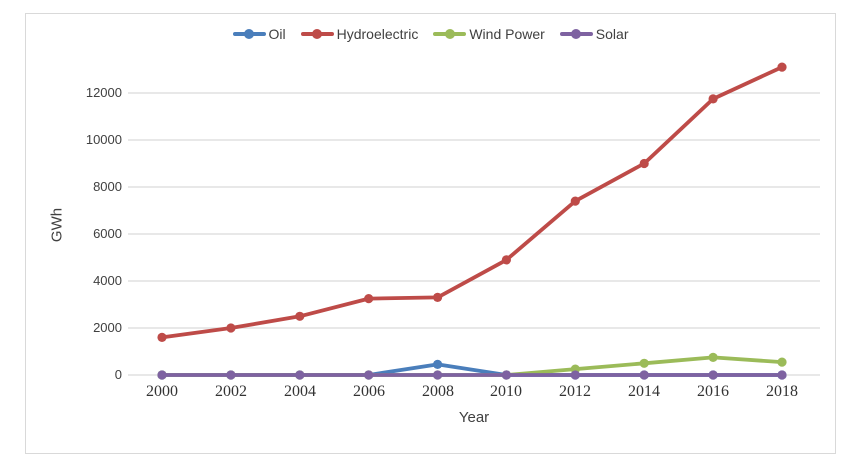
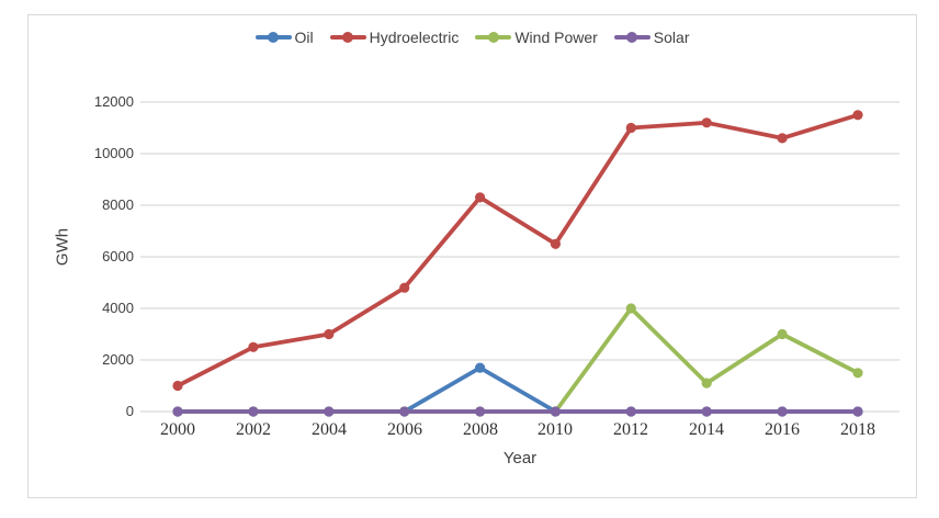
Hydroelectric/2000: 1600 -> 1000
Hydroelectric/2002: 2000 -> 2500
Hydroelectric/2004: 2500 -> 3000
Hydroelectric/2006: 3200 -> 4800
Oil/2008: 400 -> 1700
Hydroelectric/2008: 3300 -> 8300
Hydroelectric/2010: 4900 -> 6500
Hydroelectric/2012: 7400 -> 11000
Wind Power/2012: 200 -> 4000
Hydroelectric/2014: 9000 -> 11200
Wind Power/2014: 500 -> 1100
Hydroelectric/2016: 11800 -> 10600
Wind Power/2016: 800 -> 3000
Hydroelectric/2018: 13100 -> 11500
Wind Power/2018: 600 -> 1500
